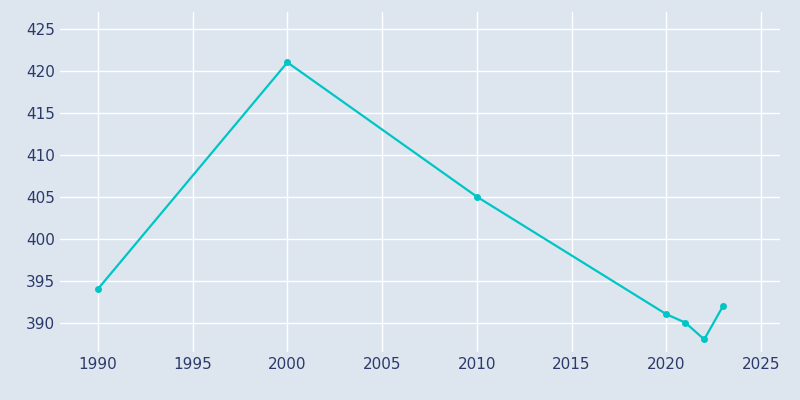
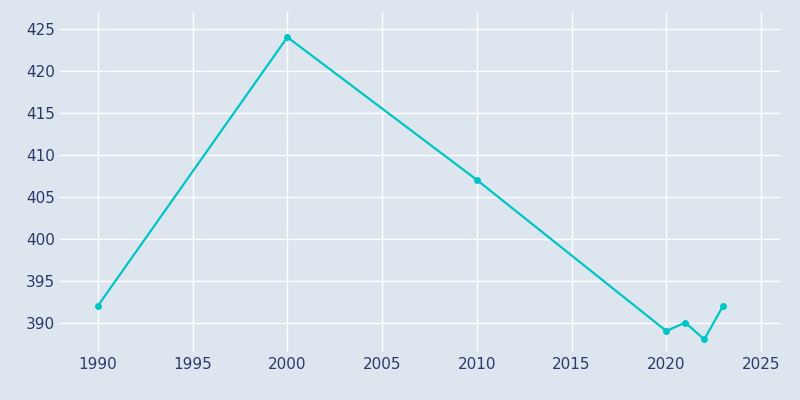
1990: 394 -> 392
2000: 421 -> 424
2010: 405 -> 407
2020: 391 -> 389
